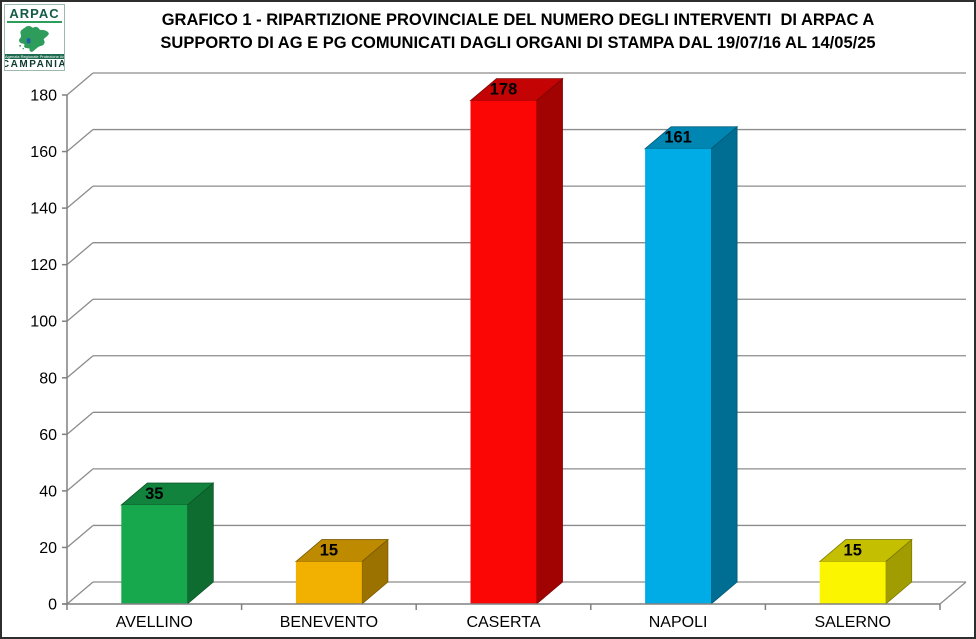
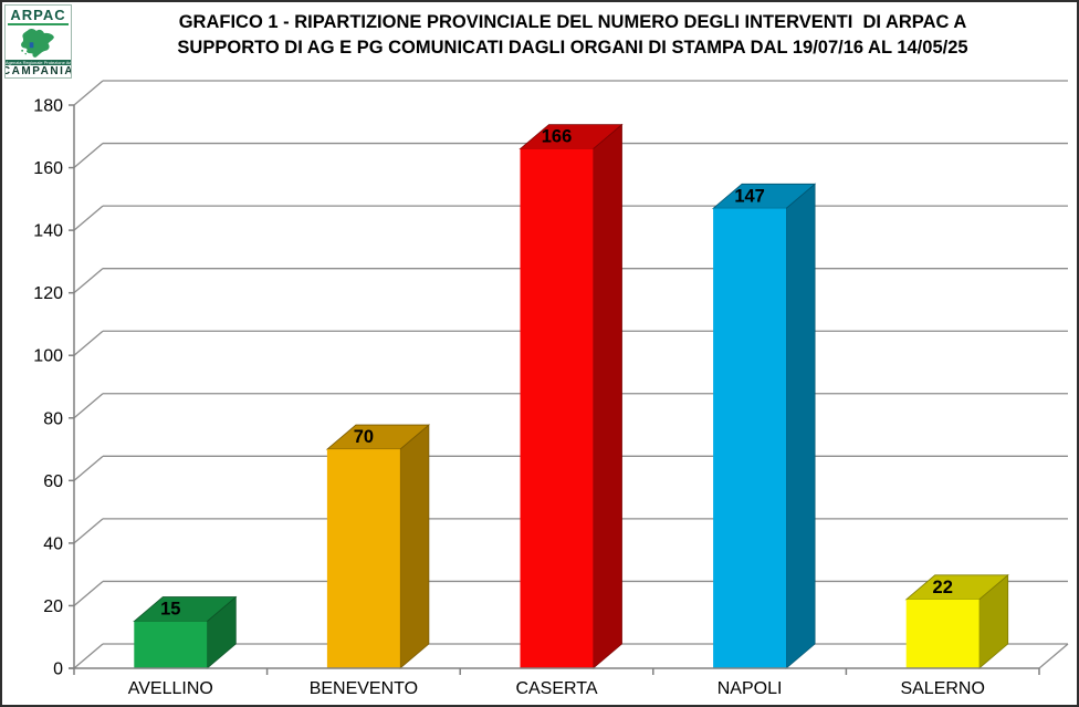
AVELLINO: 35 -> 15
BENEVENTO: 15 -> 70
CASERTA: 178 -> 166
NAPOLI: 161 -> 147
SALERNO: 15 -> 22
